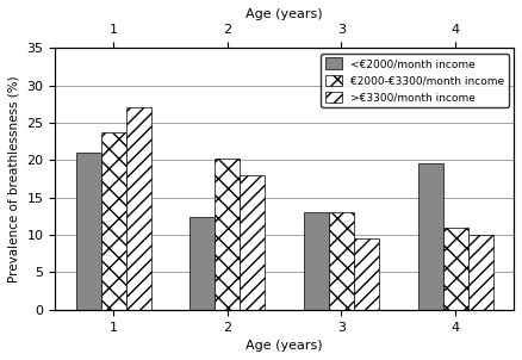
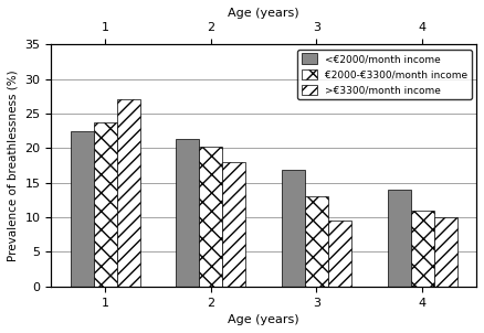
<€2000/month income/1: 21.0 -> 22.5
<€2000/month income/2: 12.4 -> 21.3
<€2000/month income/3: 13.0 -> 16.8
<€2000/month income/4: 19.6 -> 14.0
